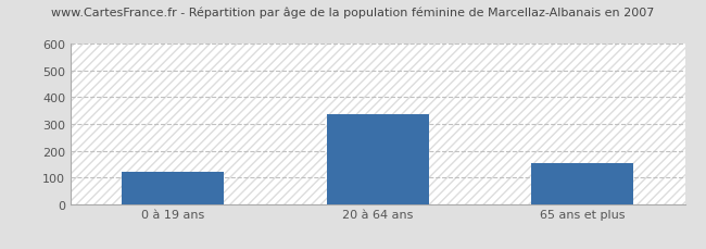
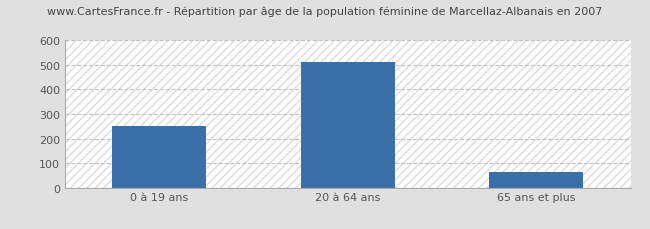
0 à 19 ans: 120 -> 250
20 à 64 ans: 335 -> 510
65 ans et plus: 155 -> 65
